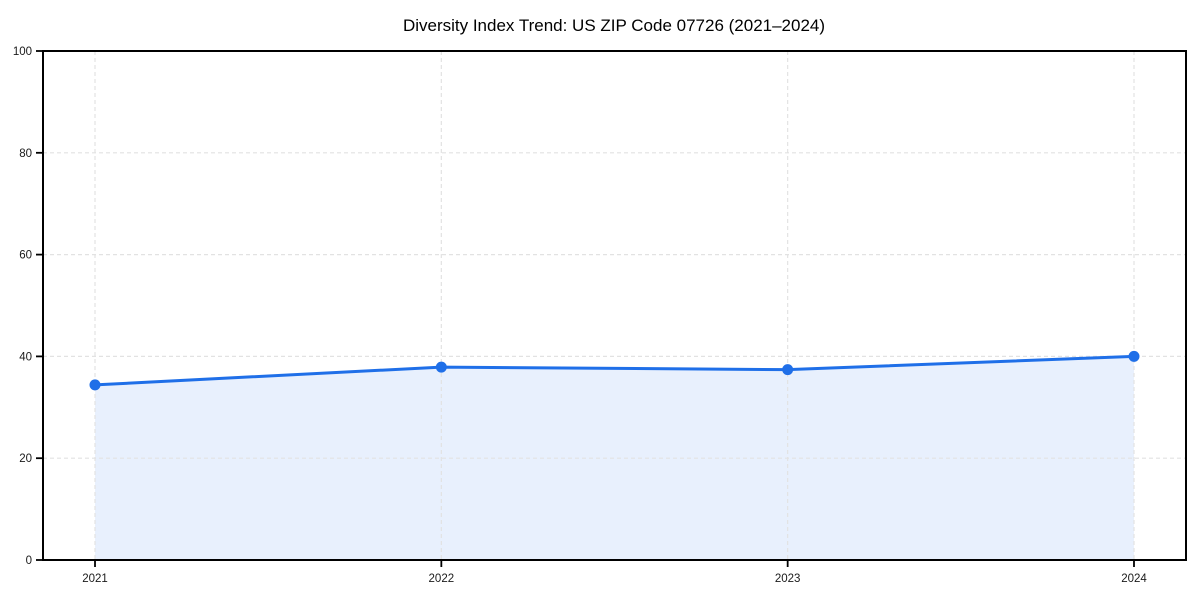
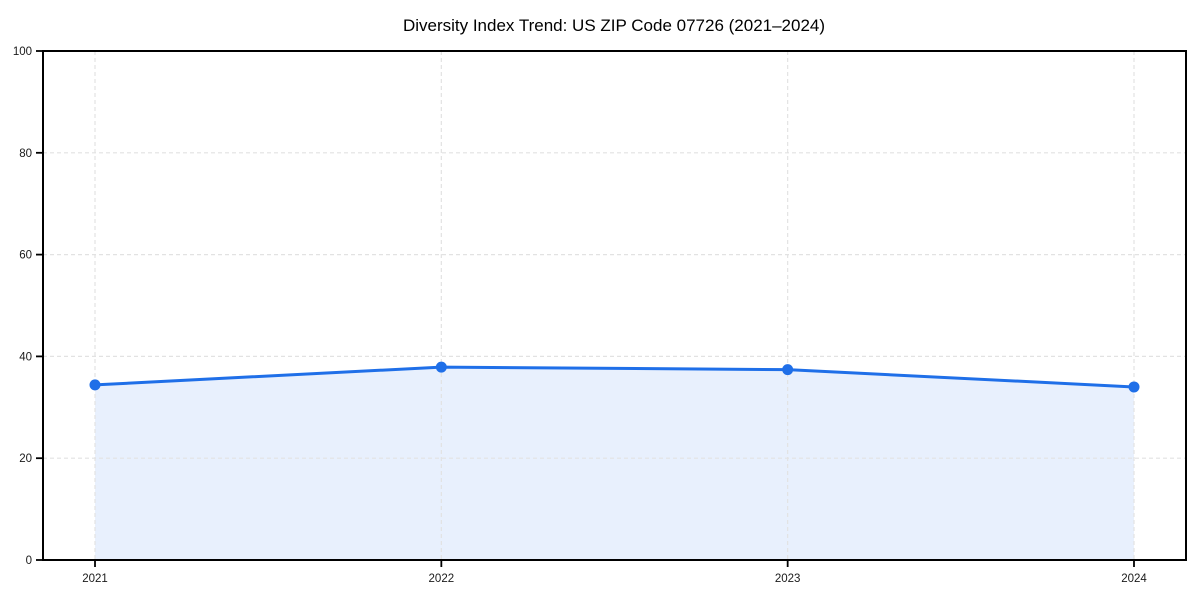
2024: 40 -> 34
